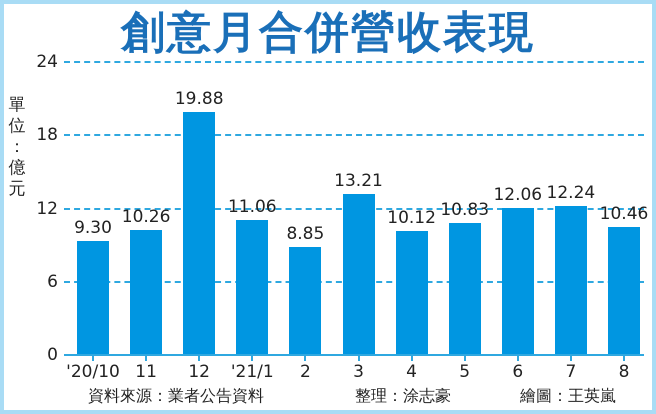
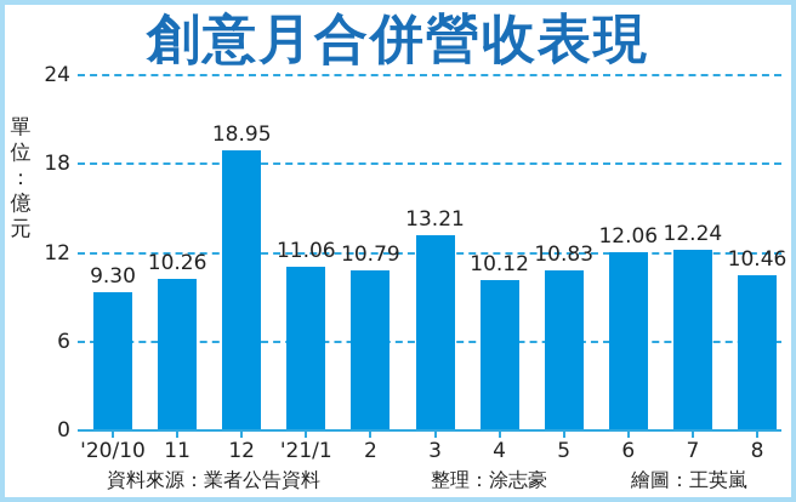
12: 19.88 -> 18.95
2: 8.85 -> 10.79
